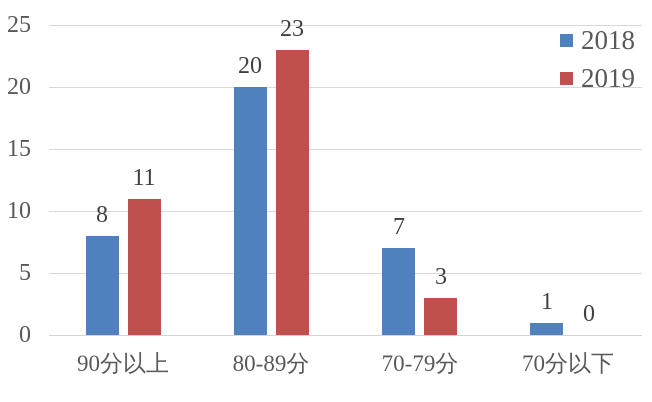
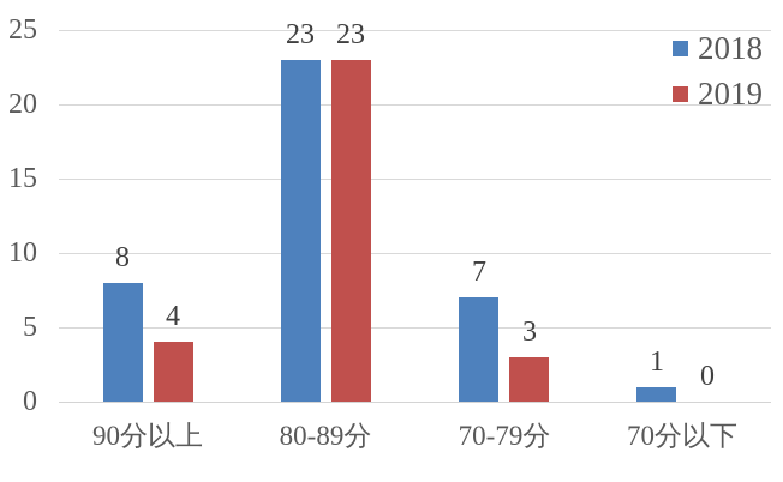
2019/90分以上: 11 -> 4
2018/80-89分: 20 -> 23
